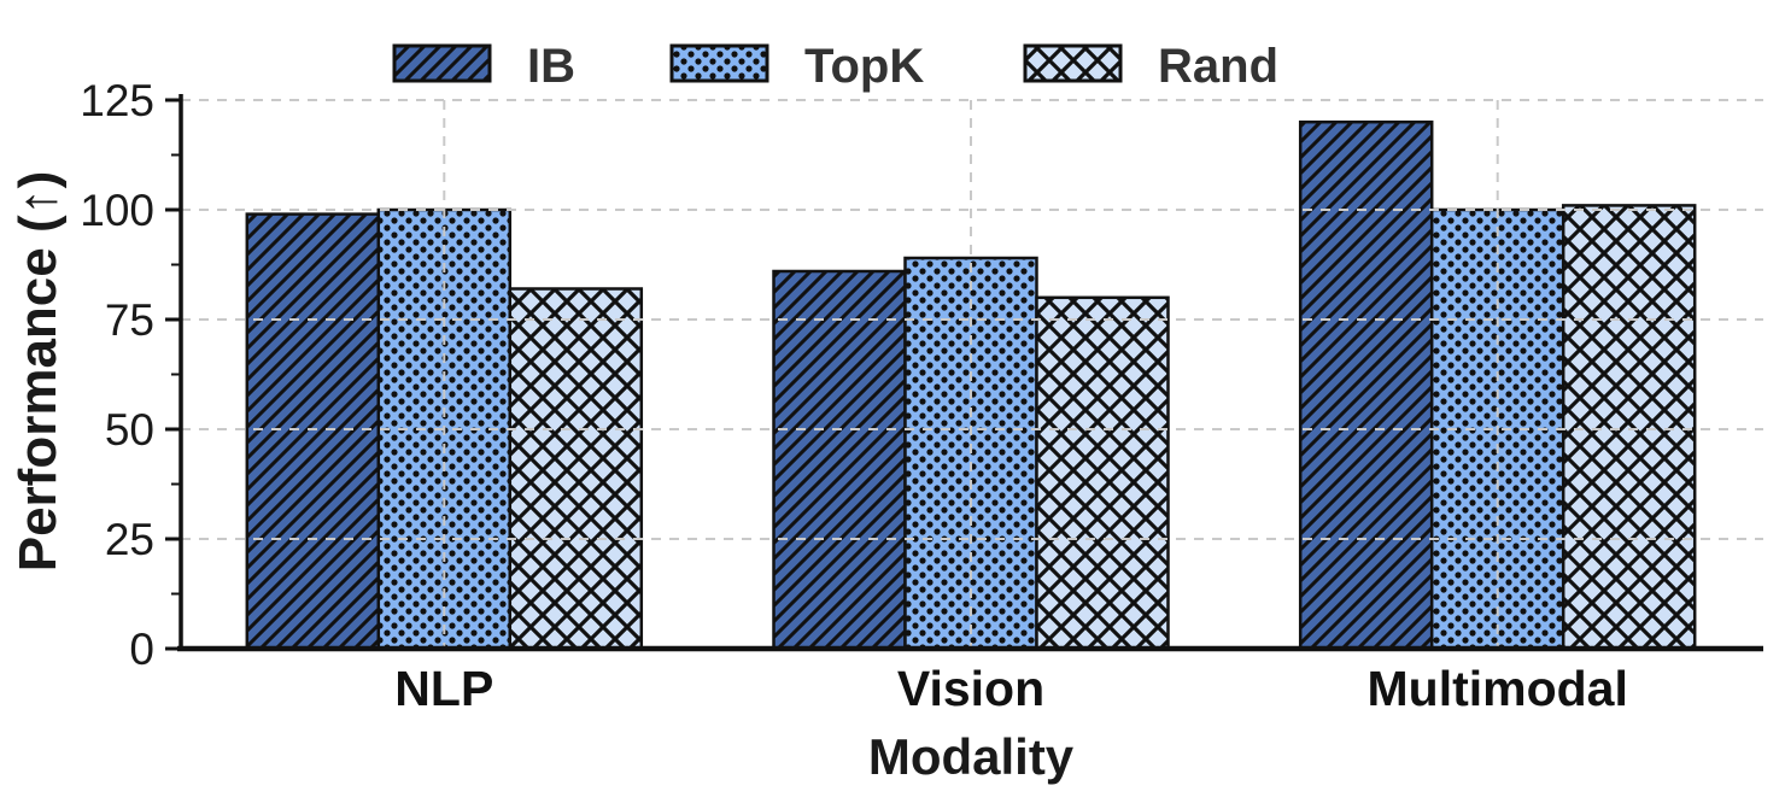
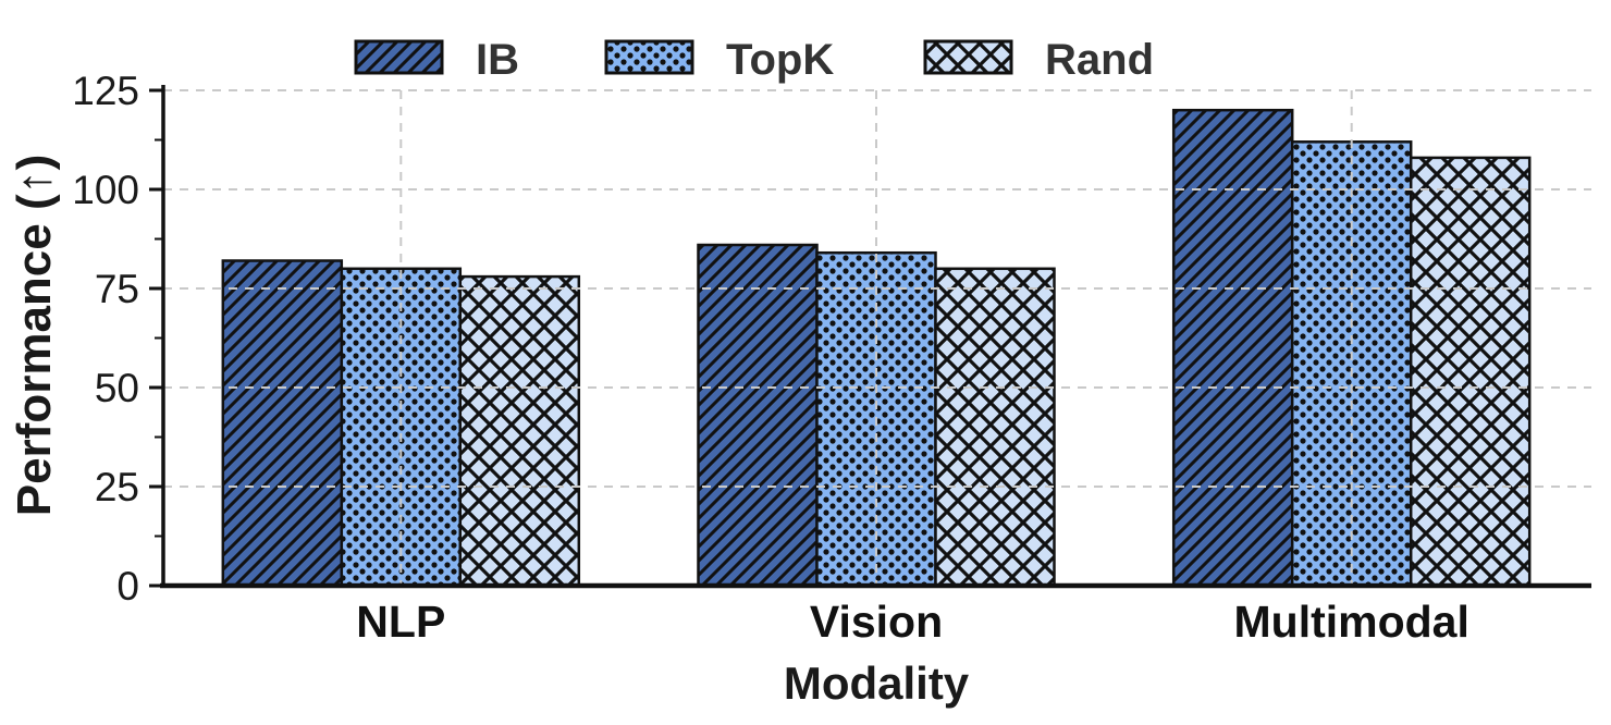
IB/NLP: 99 -> 82
TopK/NLP: 100 -> 80
Rand/NLP: 82 -> 78
TopK/Vision: 89 -> 84
TopK/Multimodal: 100 -> 112
Rand/Multimodal: 101 -> 108
